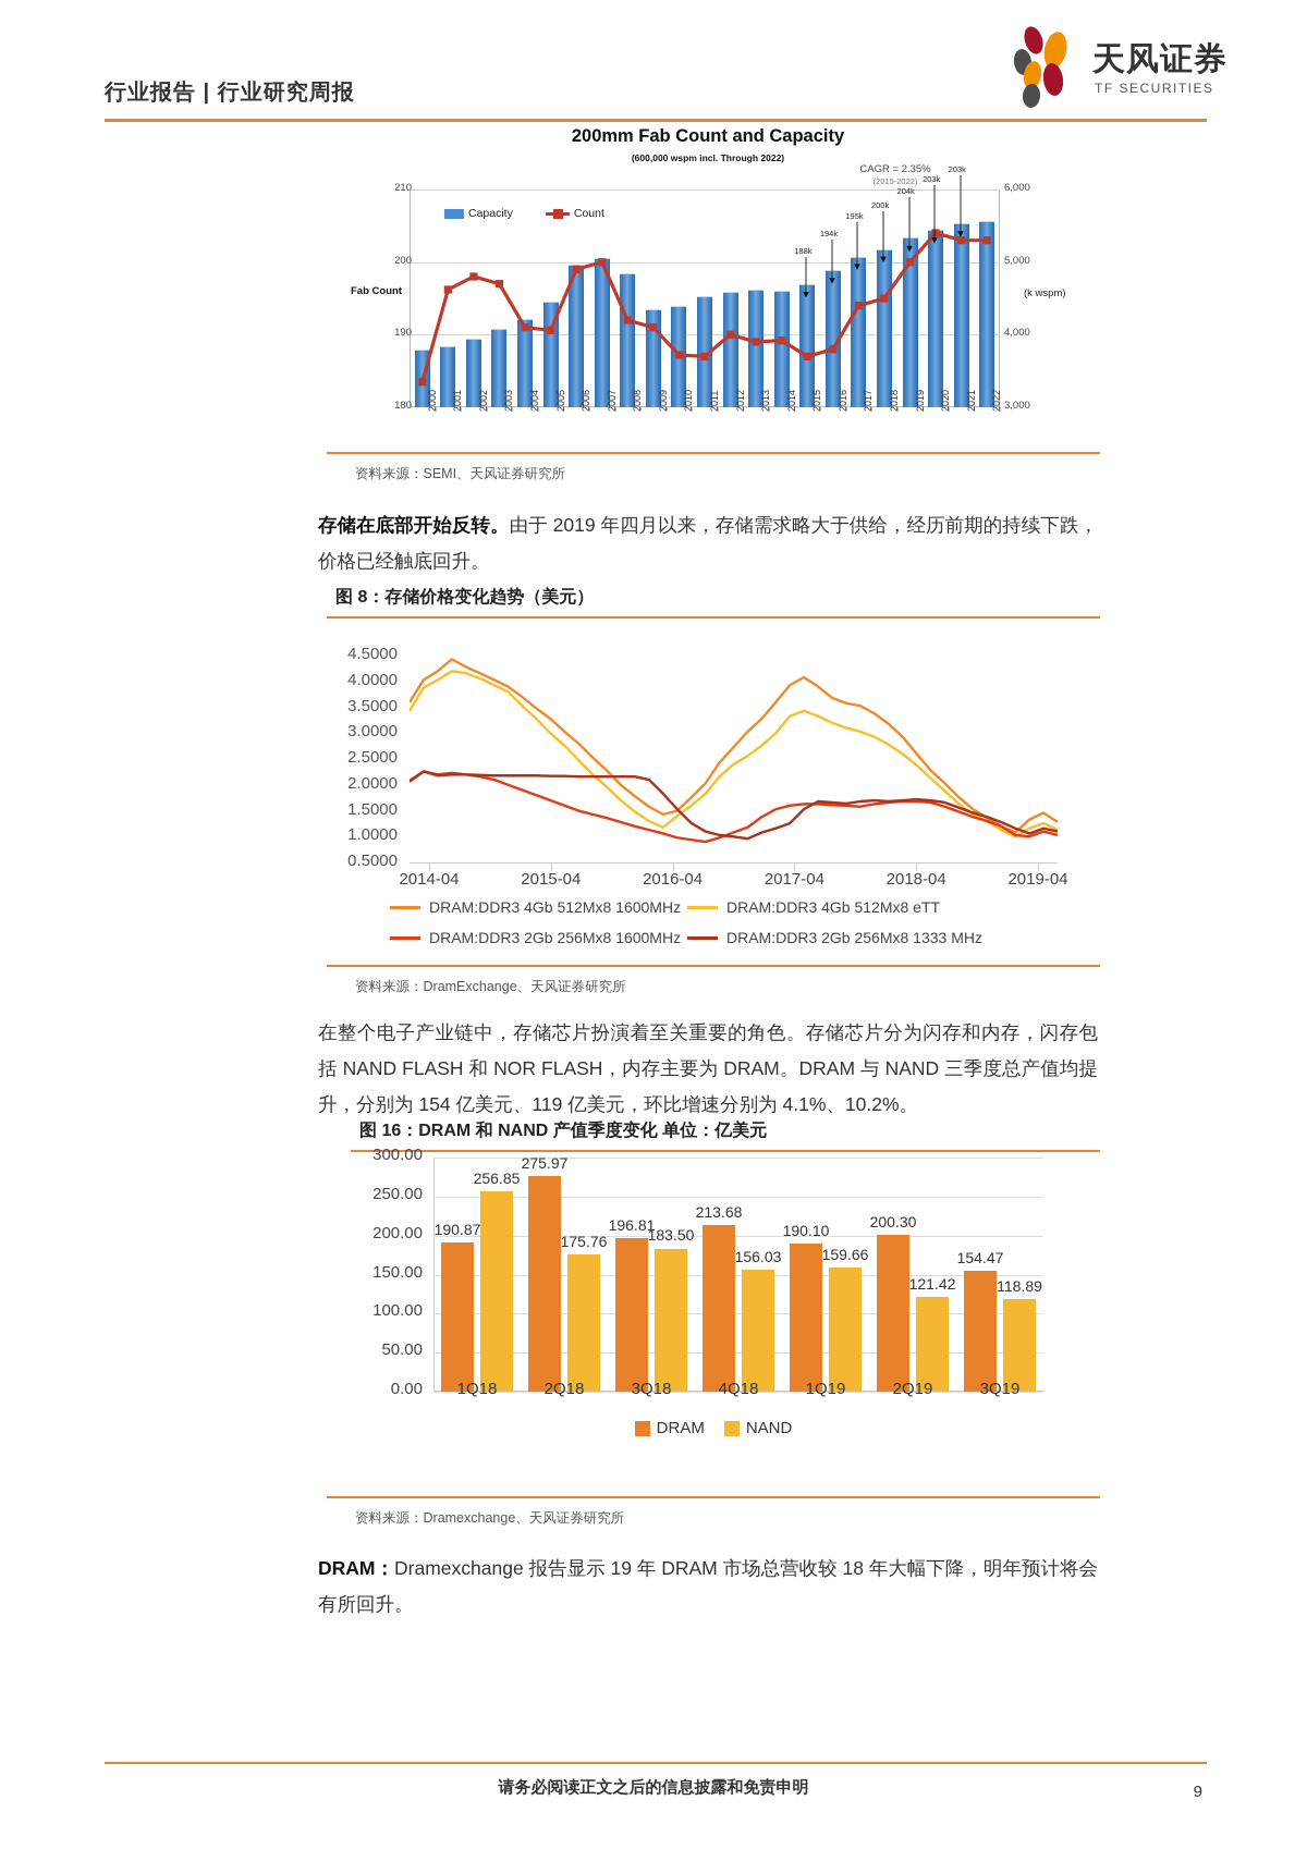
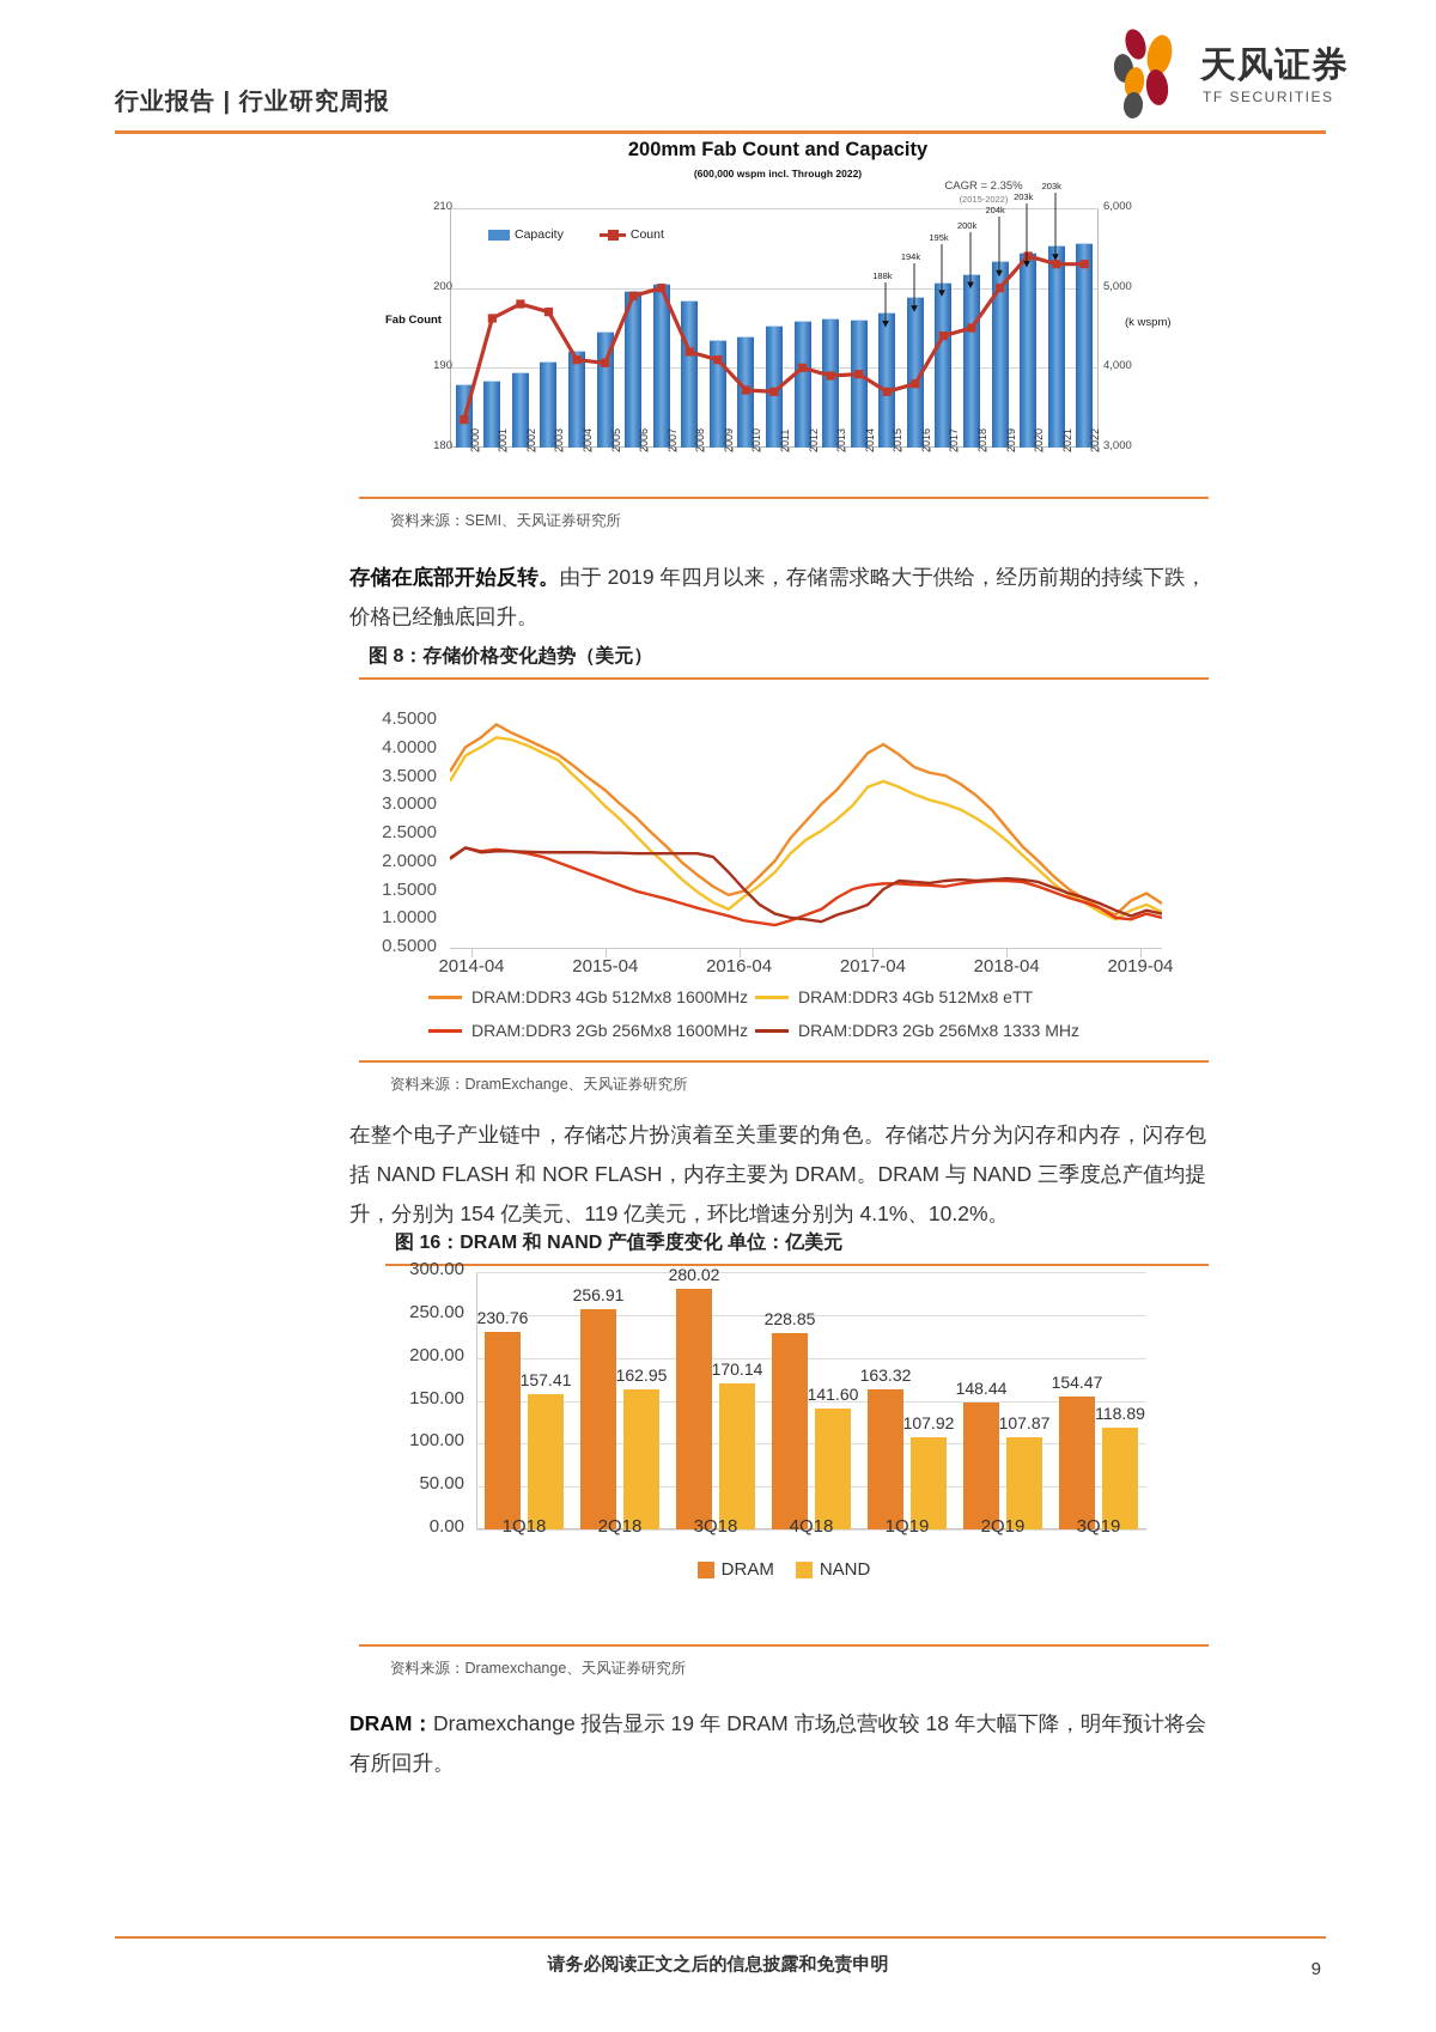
图 16：DRAM 和 NAND 产值季度变化 单位：亿美元/DRAM/1Q18: 190.87 -> 230.76
图 16：DRAM 和 NAND 产值季度变化 单位：亿美元/NAND/1Q18: 256.85 -> 157.41
图 16：DRAM 和 NAND 产值季度变化 单位：亿美元/DRAM/2Q18: 275.97 -> 256.91
图 16：DRAM 和 NAND 产值季度变化 单位：亿美元/NAND/2Q18: 175.76 -> 162.95
图 16：DRAM 和 NAND 产值季度变化 单位：亿美元/DRAM/3Q18: 196.81 -> 280.02
图 16：DRAM 和 NAND 产值季度变化 单位：亿美元/NAND/3Q18: 183.50 -> 170.14
图 16：DRAM 和 NAND 产值季度变化 单位：亿美元/DRAM/4Q18: 213.68 -> 228.85
图 16：DRAM 和 NAND 产值季度变化 单位：亿美元/NAND/4Q18: 156.03 -> 141.60
图 16：DRAM 和 NAND 产值季度变化 单位：亿美元/DRAM/1Q19: 190.10 -> 163.32
图 16：DRAM 和 NAND 产值季度变化 单位：亿美元/NAND/1Q19: 159.66 -> 107.92
图 16：DRAM 和 NAND 产值季度变化 单位：亿美元/DRAM/2Q19: 200.30 -> 148.44
图 16：DRAM 和 NAND 产值季度变化 单位：亿美元/NAND/2Q19: 121.42 -> 107.87
